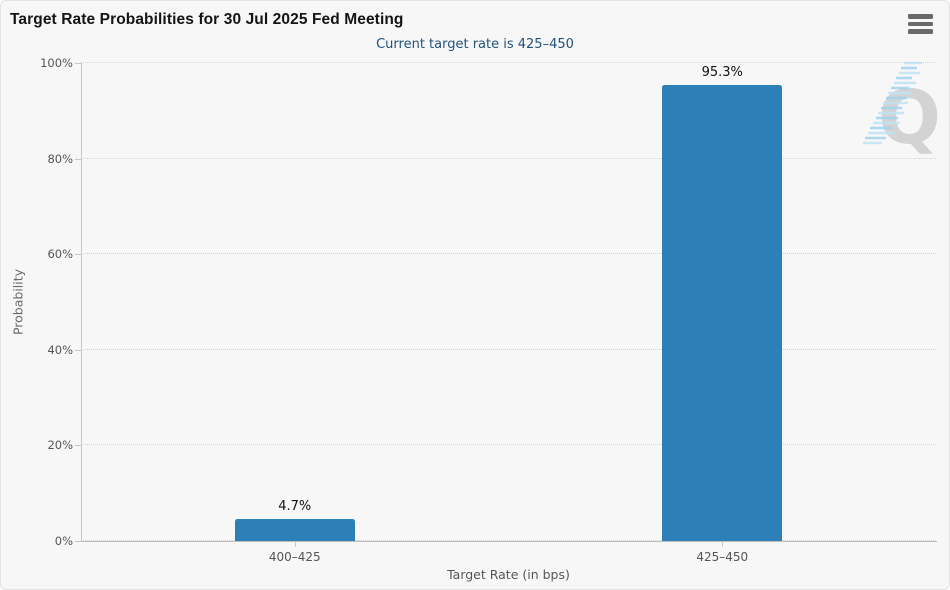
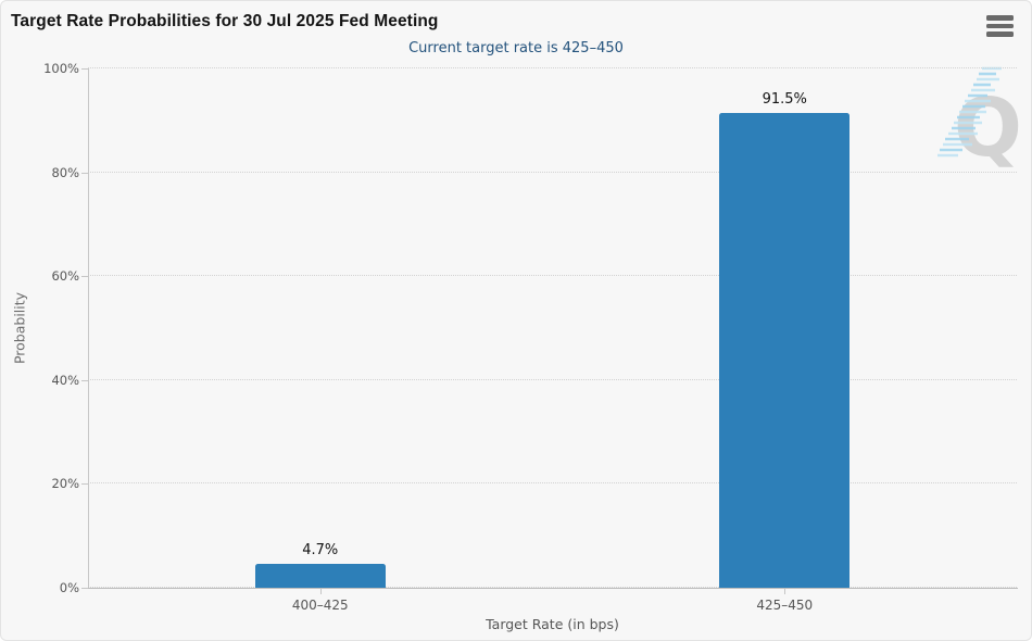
425–450: 95.3% -> 91.5%
